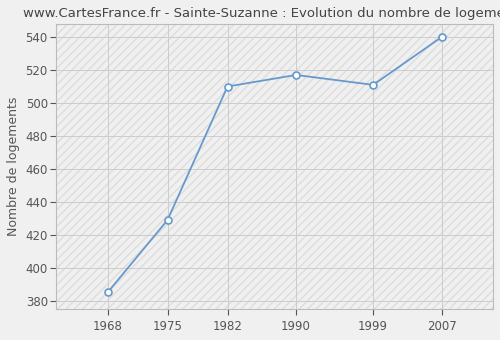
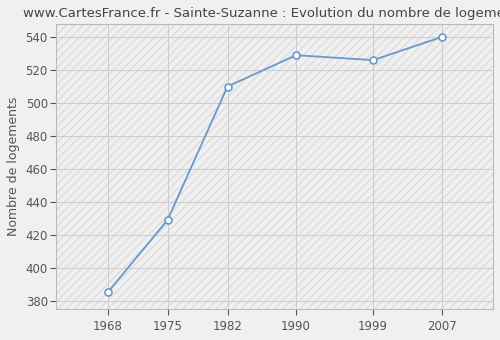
1990: 517 -> 529
1999: 511 -> 526
